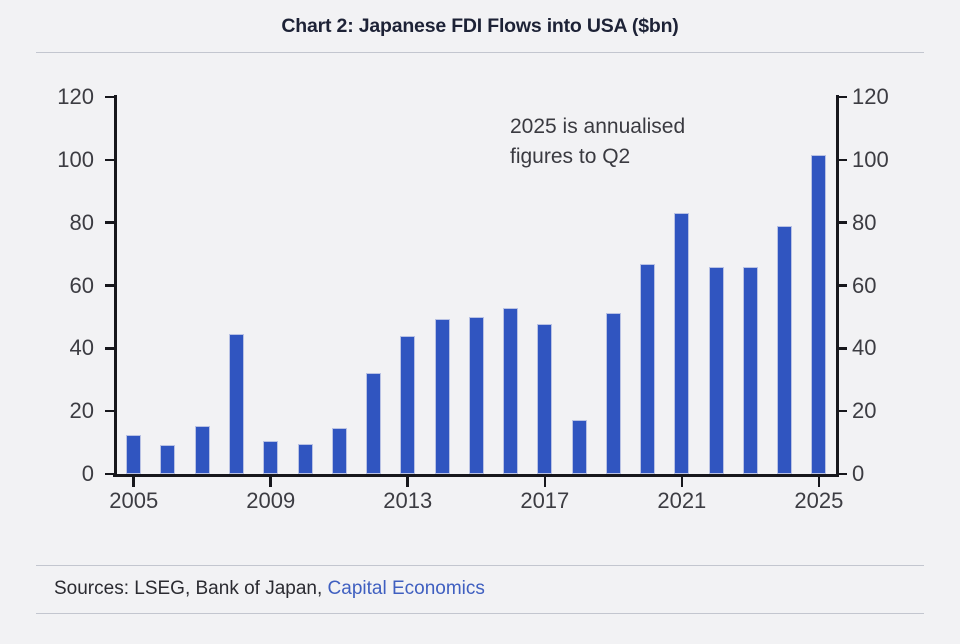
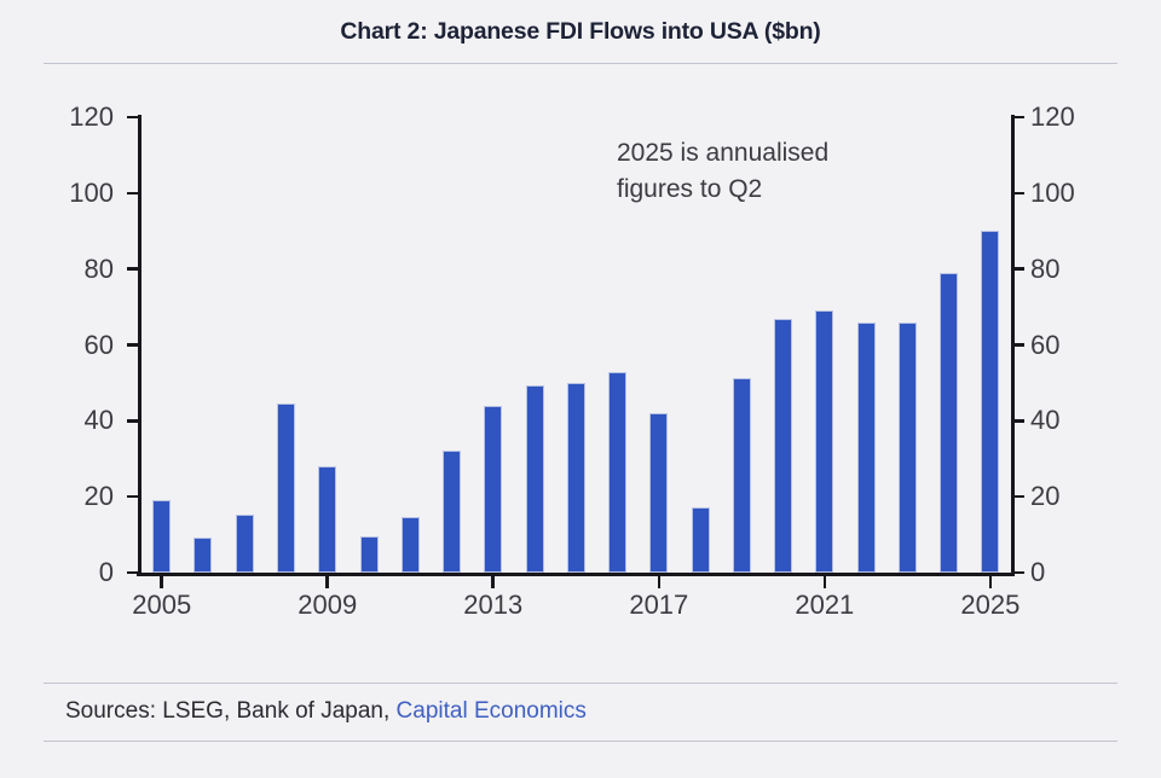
2005: 12 -> 19
2009: 11 -> 28
2017: 48 -> 42
2021: 83 -> 69
2025: 101 -> 90
